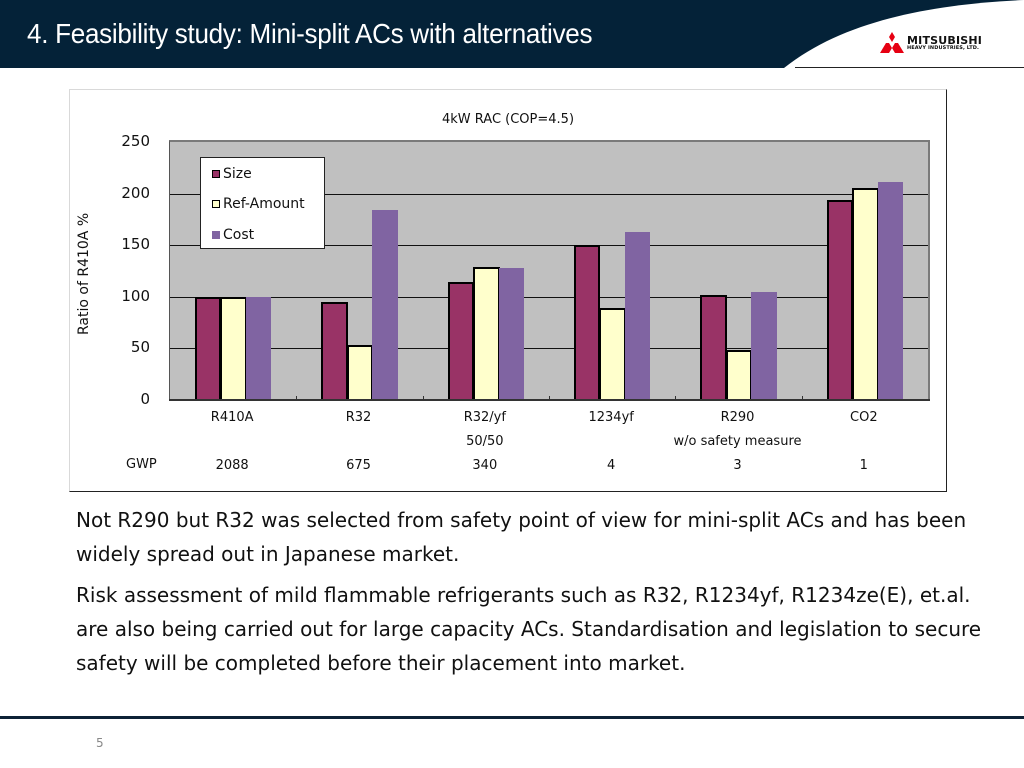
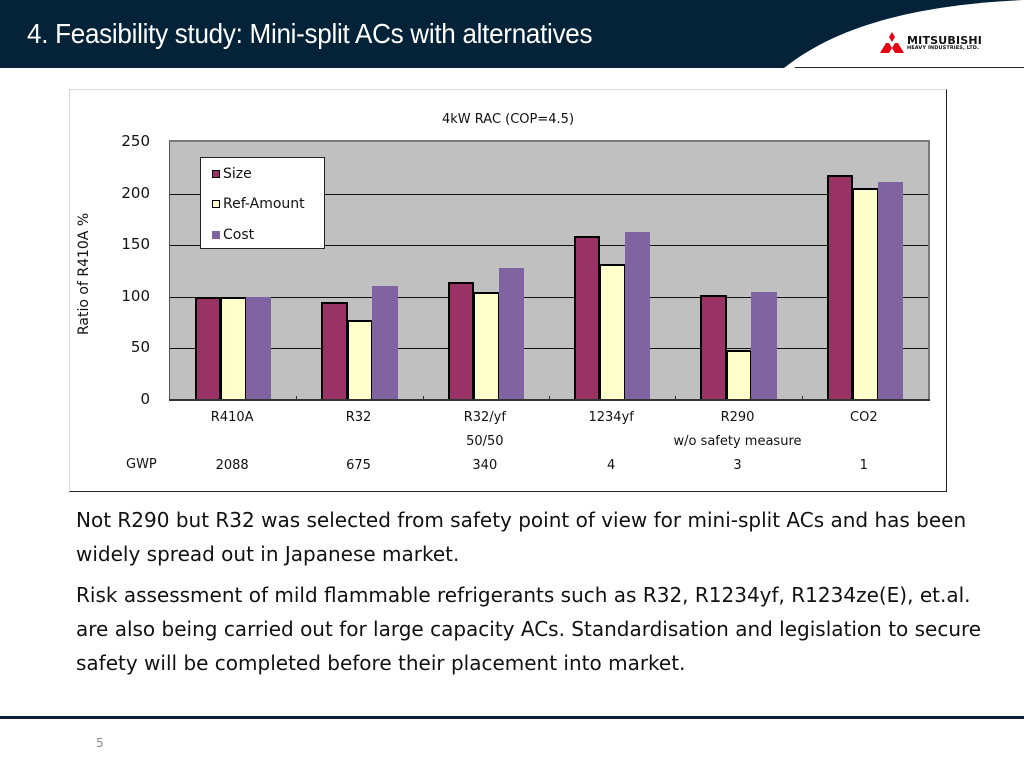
Ref-Amount/R32: 53 -> 78
Cost/R32: 184 -> 110
Ref-Amount/R32/yf: 129 -> 105
Size/1234yf: 150 -> 159
Ref-Amount/1234yf: 89 -> 132
Size/CO2: 194 -> 218
